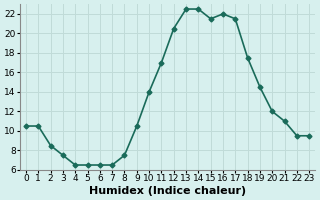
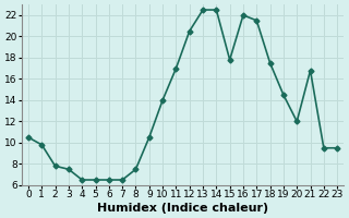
1: 10.5 -> 9.8
2: 8.5 -> 7.8
15: 21.5 -> 17.8
21: 11.0 -> 16.8
